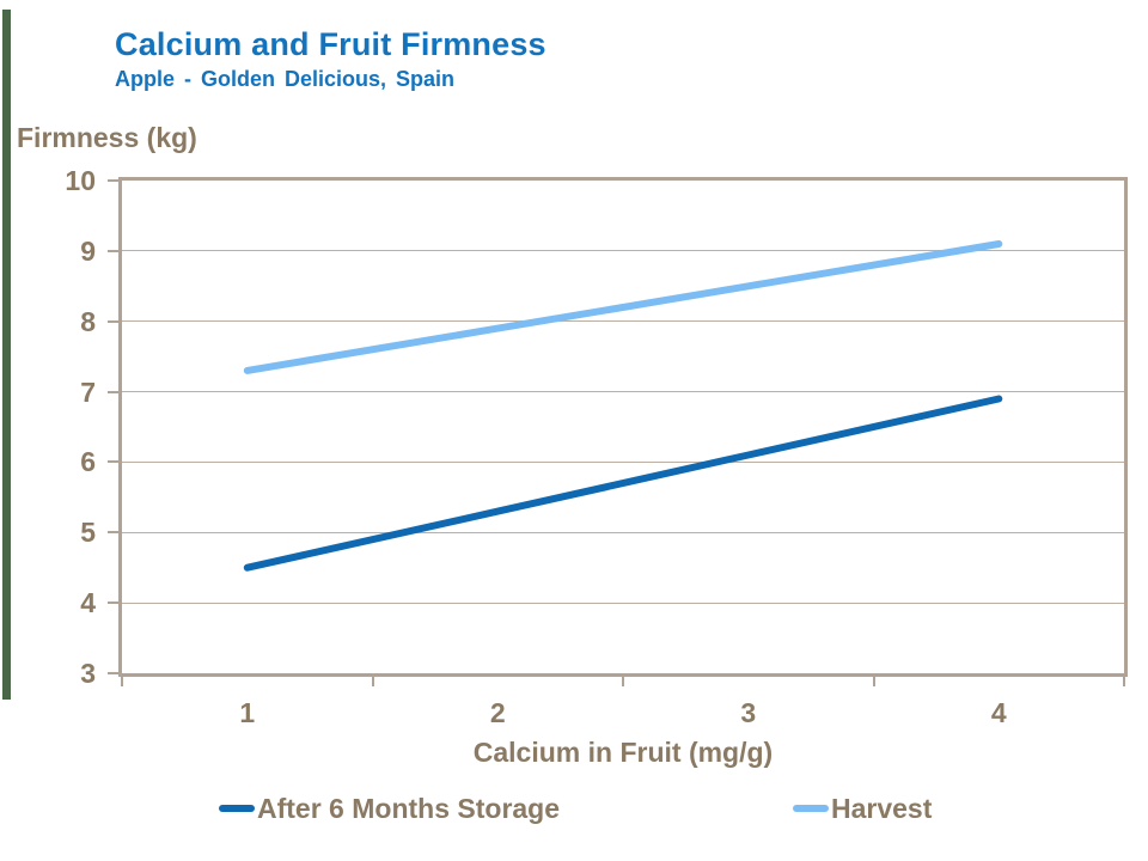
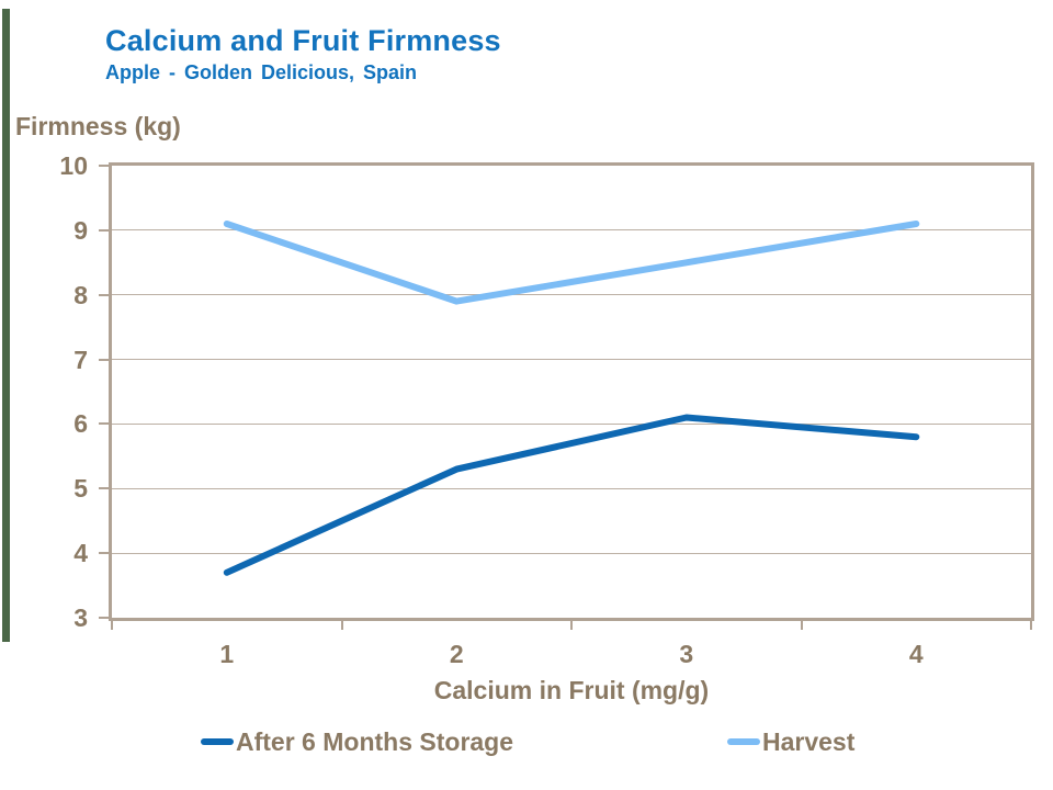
After 6 Months Storage/1: 4.5 -> 3.7
Harvest/1: 7.3 -> 9.1
After 6 Months Storage/4: 6.9 -> 5.8
